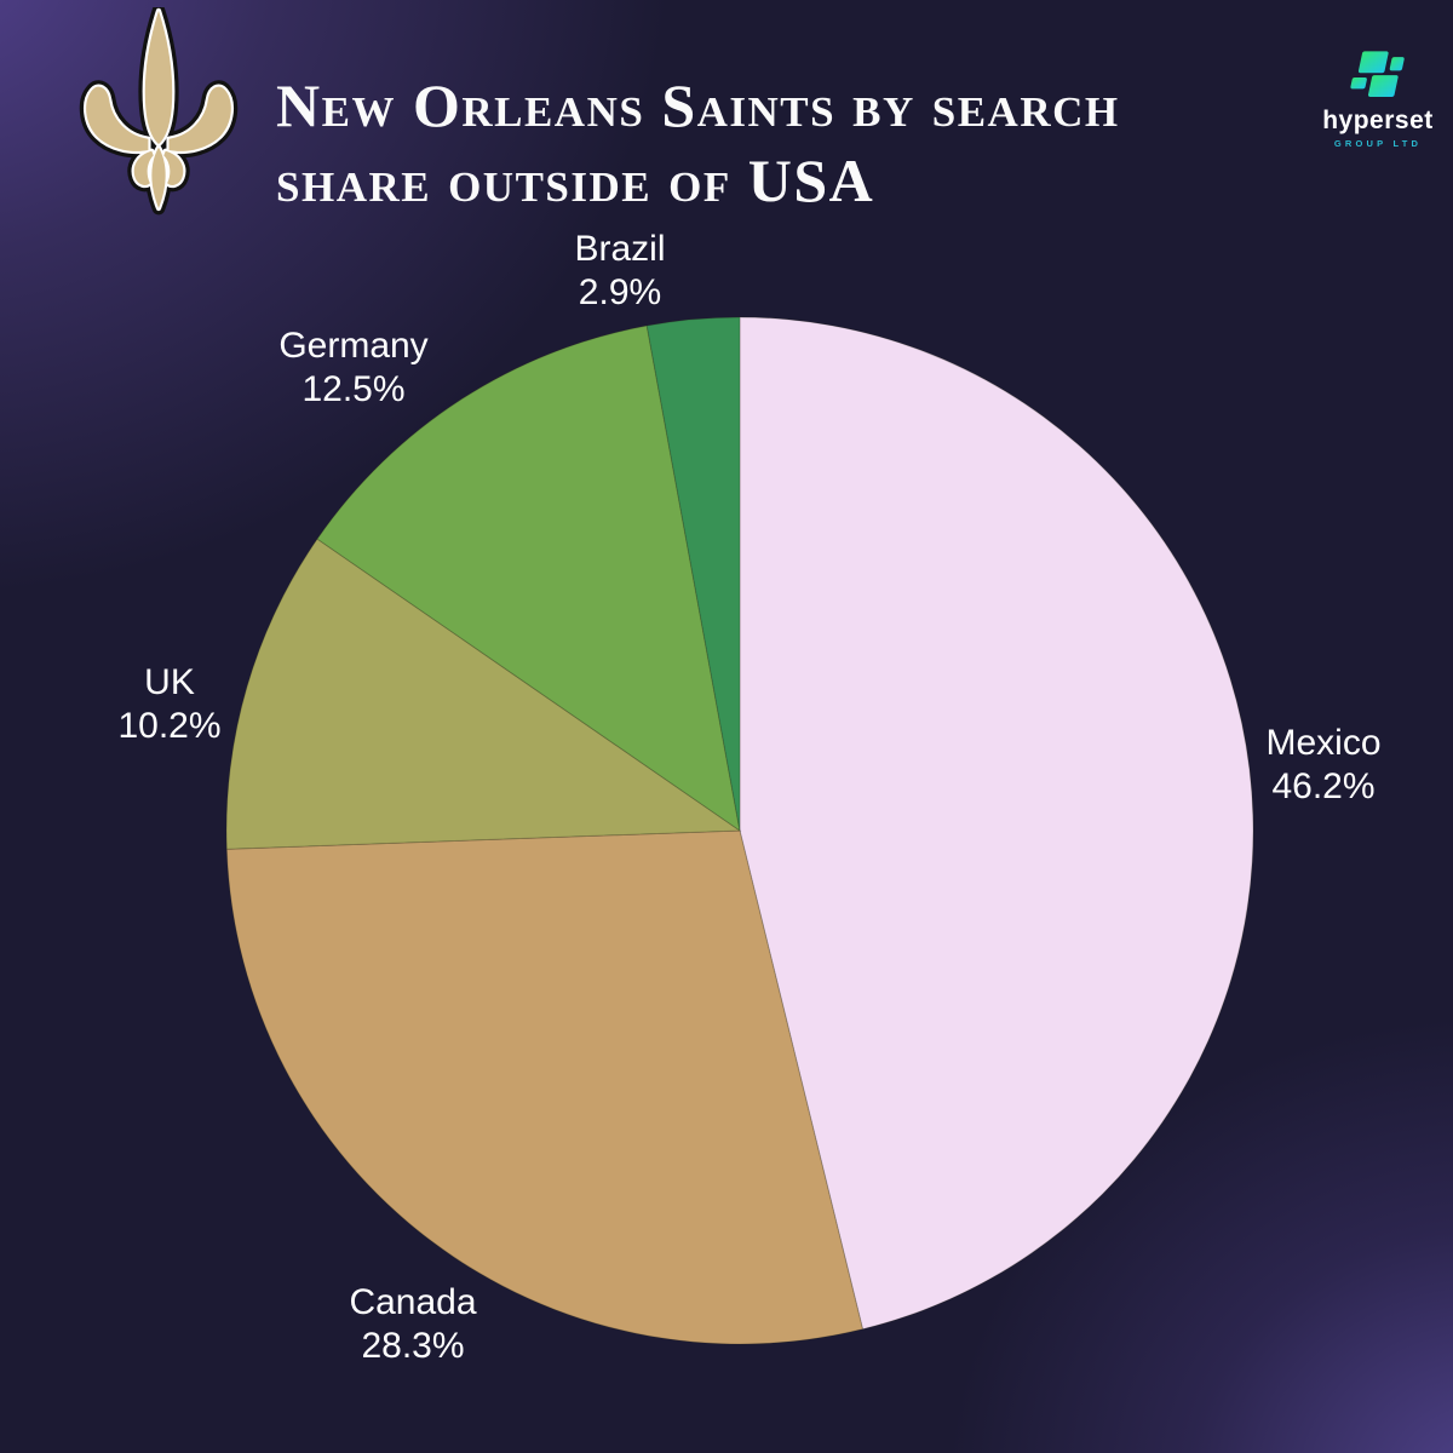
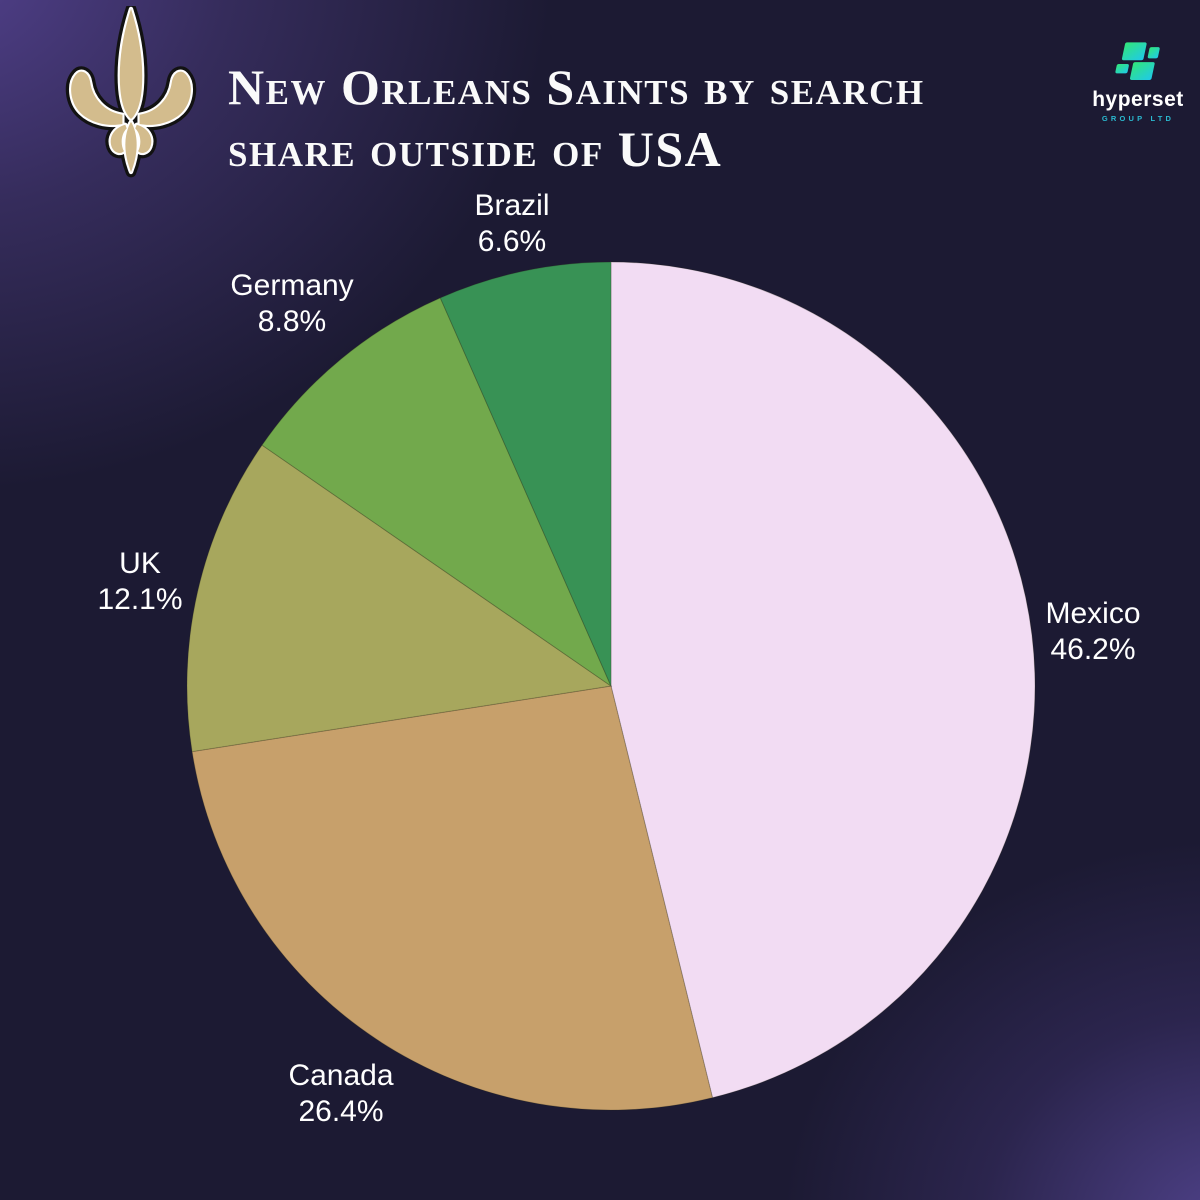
Canada: 28.3% -> 26.4%
UK: 10.2% -> 12.1%
Germany: 12.5% -> 8.8%
Brazil: 2.9% -> 6.6%
